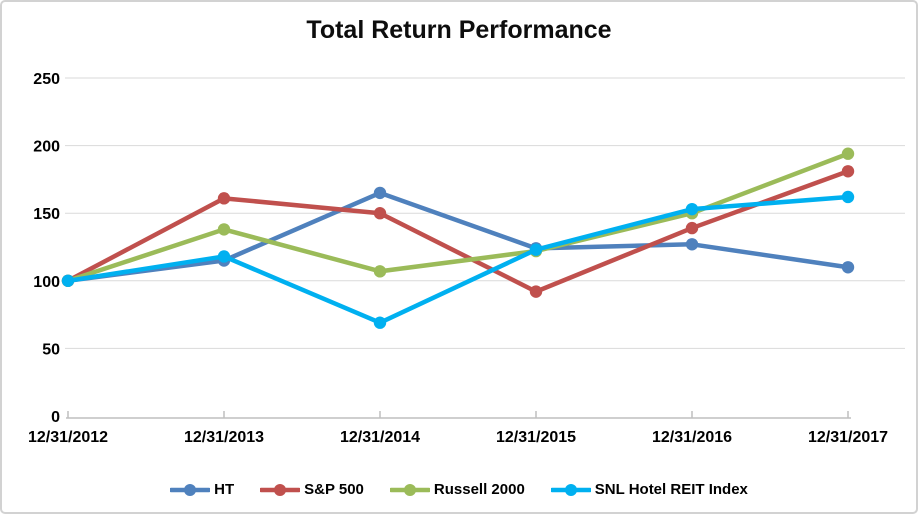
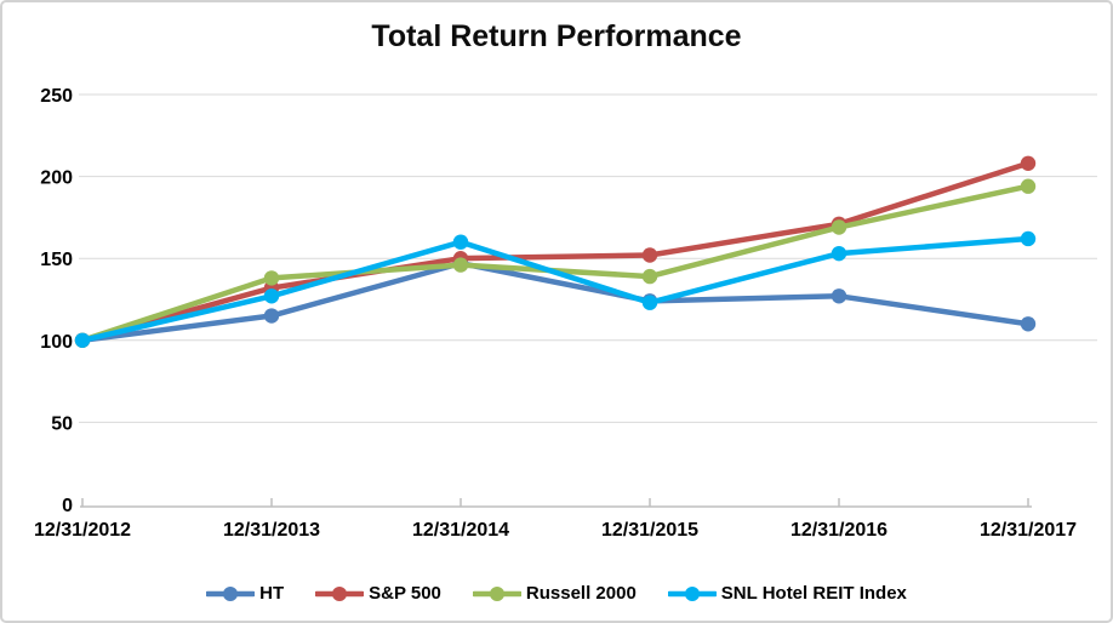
S&P 500/12/31/2013: 161 -> 132
SNL Hotel REIT Index/12/31/2013: 118 -> 127
HT/12/31/2014: 165 -> 147
Russell 2000/12/31/2014: 107 -> 146
SNL Hotel REIT Index/12/31/2014: 69 -> 160
S&P 500/12/31/2015: 92 -> 152
Russell 2000/12/31/2015: 122 -> 139
S&P 500/12/31/2016: 139 -> 171
Russell 2000/12/31/2016: 150 -> 169
S&P 500/12/31/2017: 181 -> 208
